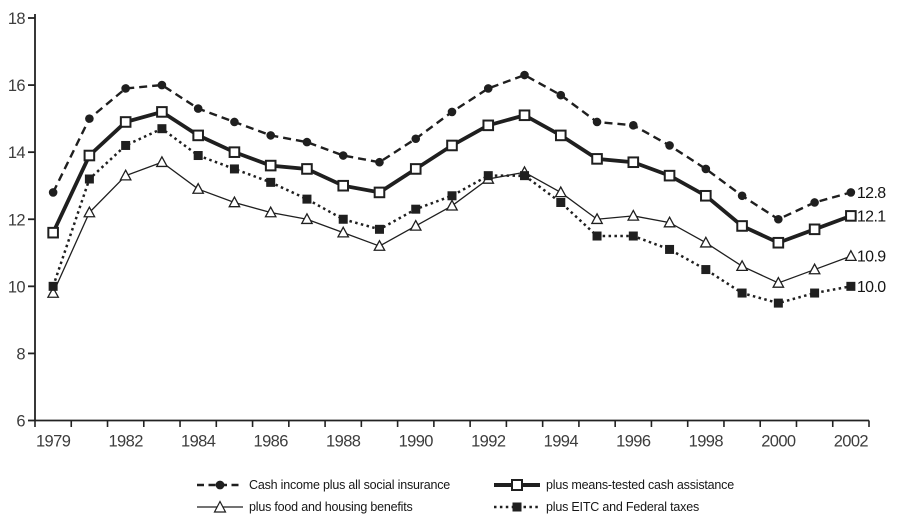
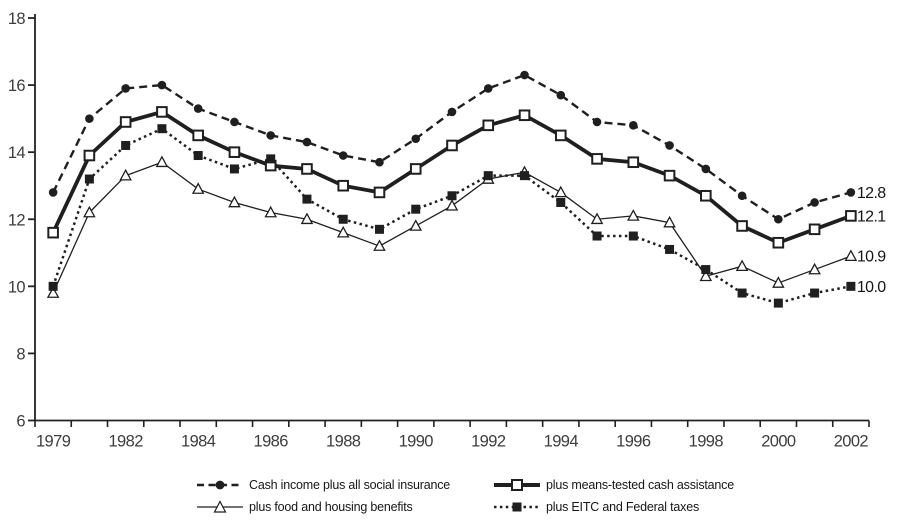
plus EITC and Federal taxes/1986: 13.1 -> 13.8
plus food and housing benefits/1998: 11.3 -> 10.3
